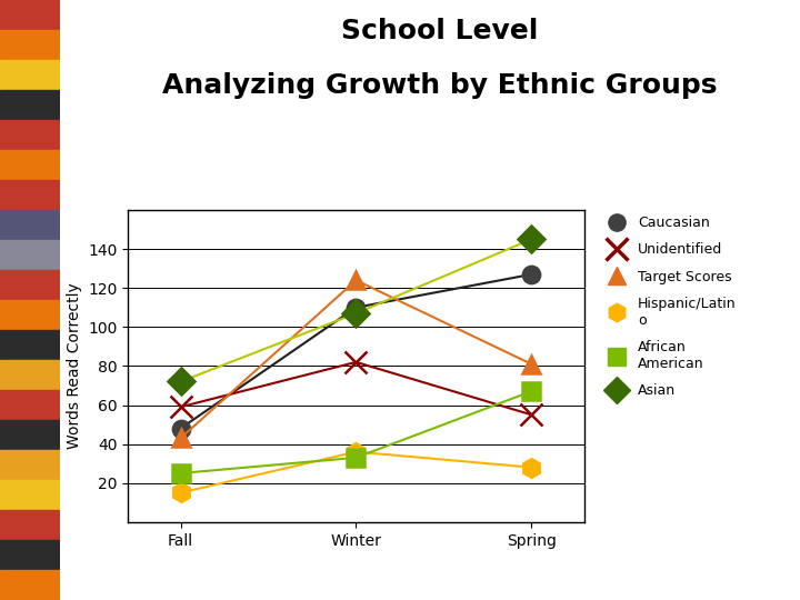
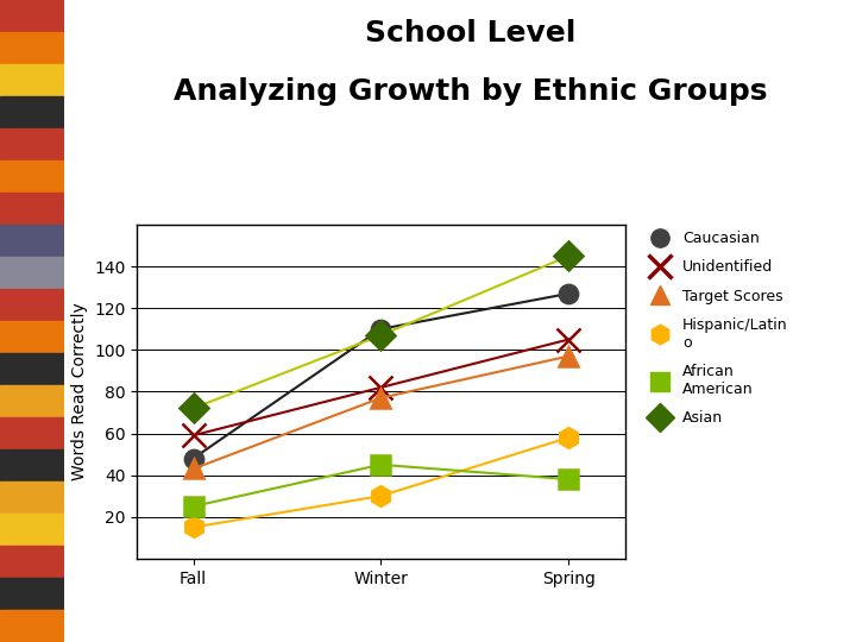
Target Scores/Winter: 124 -> 77
Hispanic/Latin o/Winter: 36 -> 30
African American/Winter: 33 -> 45
Unidentified/Spring: 55 -> 105
Target Scores/Spring: 81 -> 97
Hispanic/Latin o/Spring: 28 -> 58
African American/Spring: 67 -> 38
